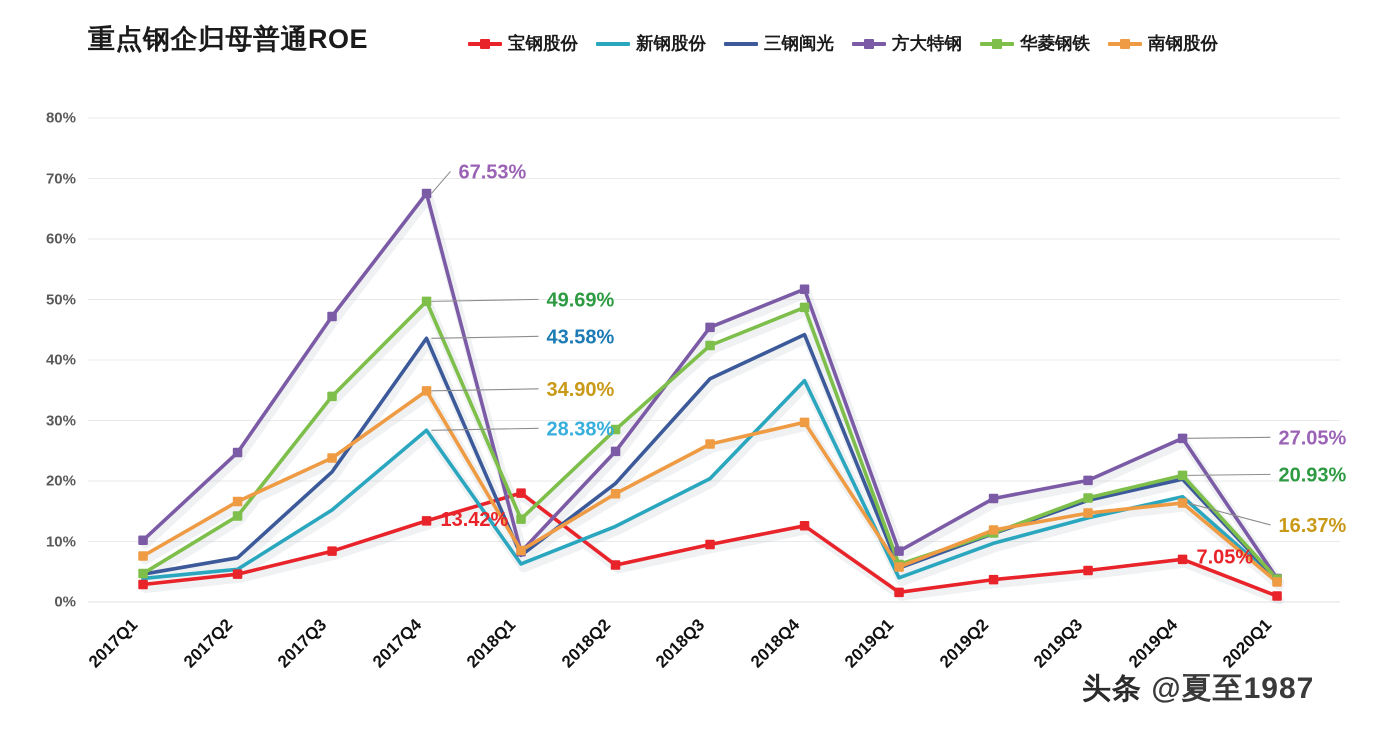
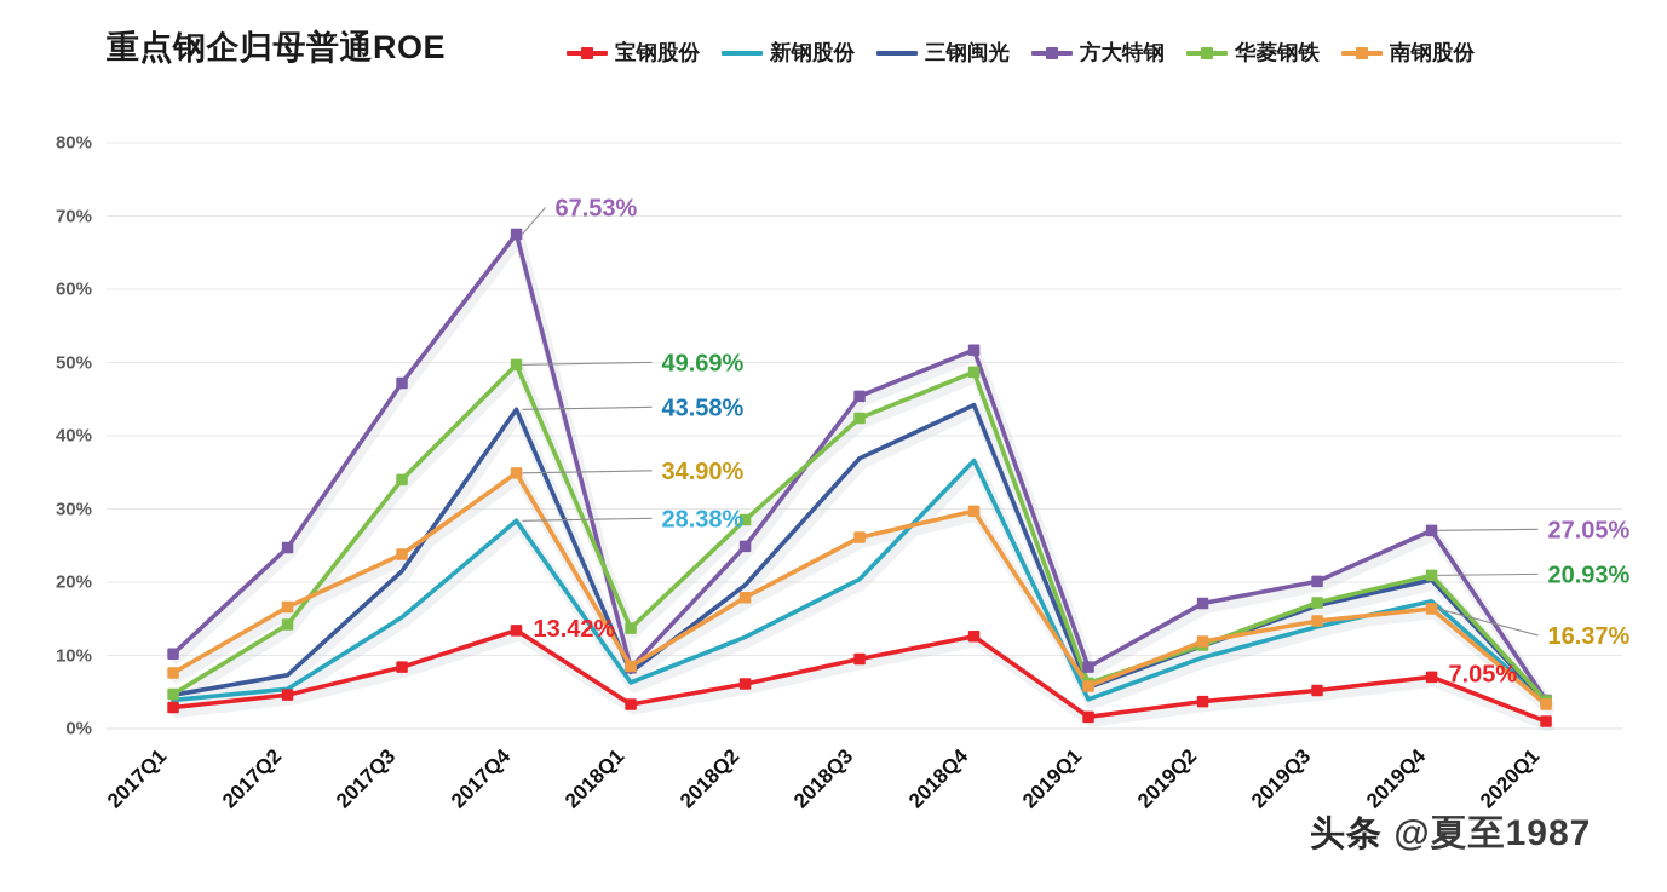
宝钢股份/2018Q1: 18% -> 3%
